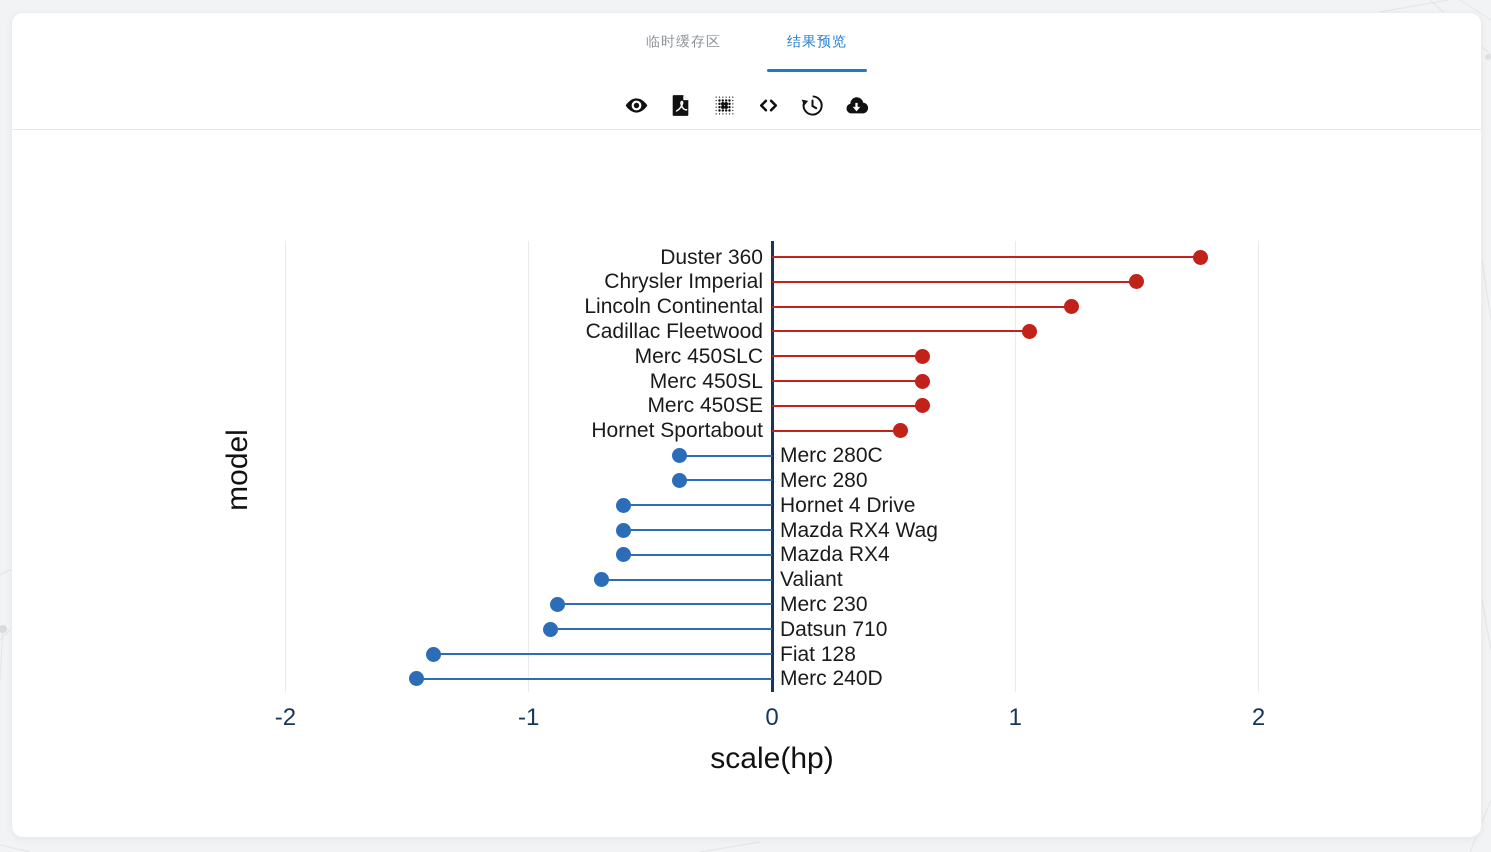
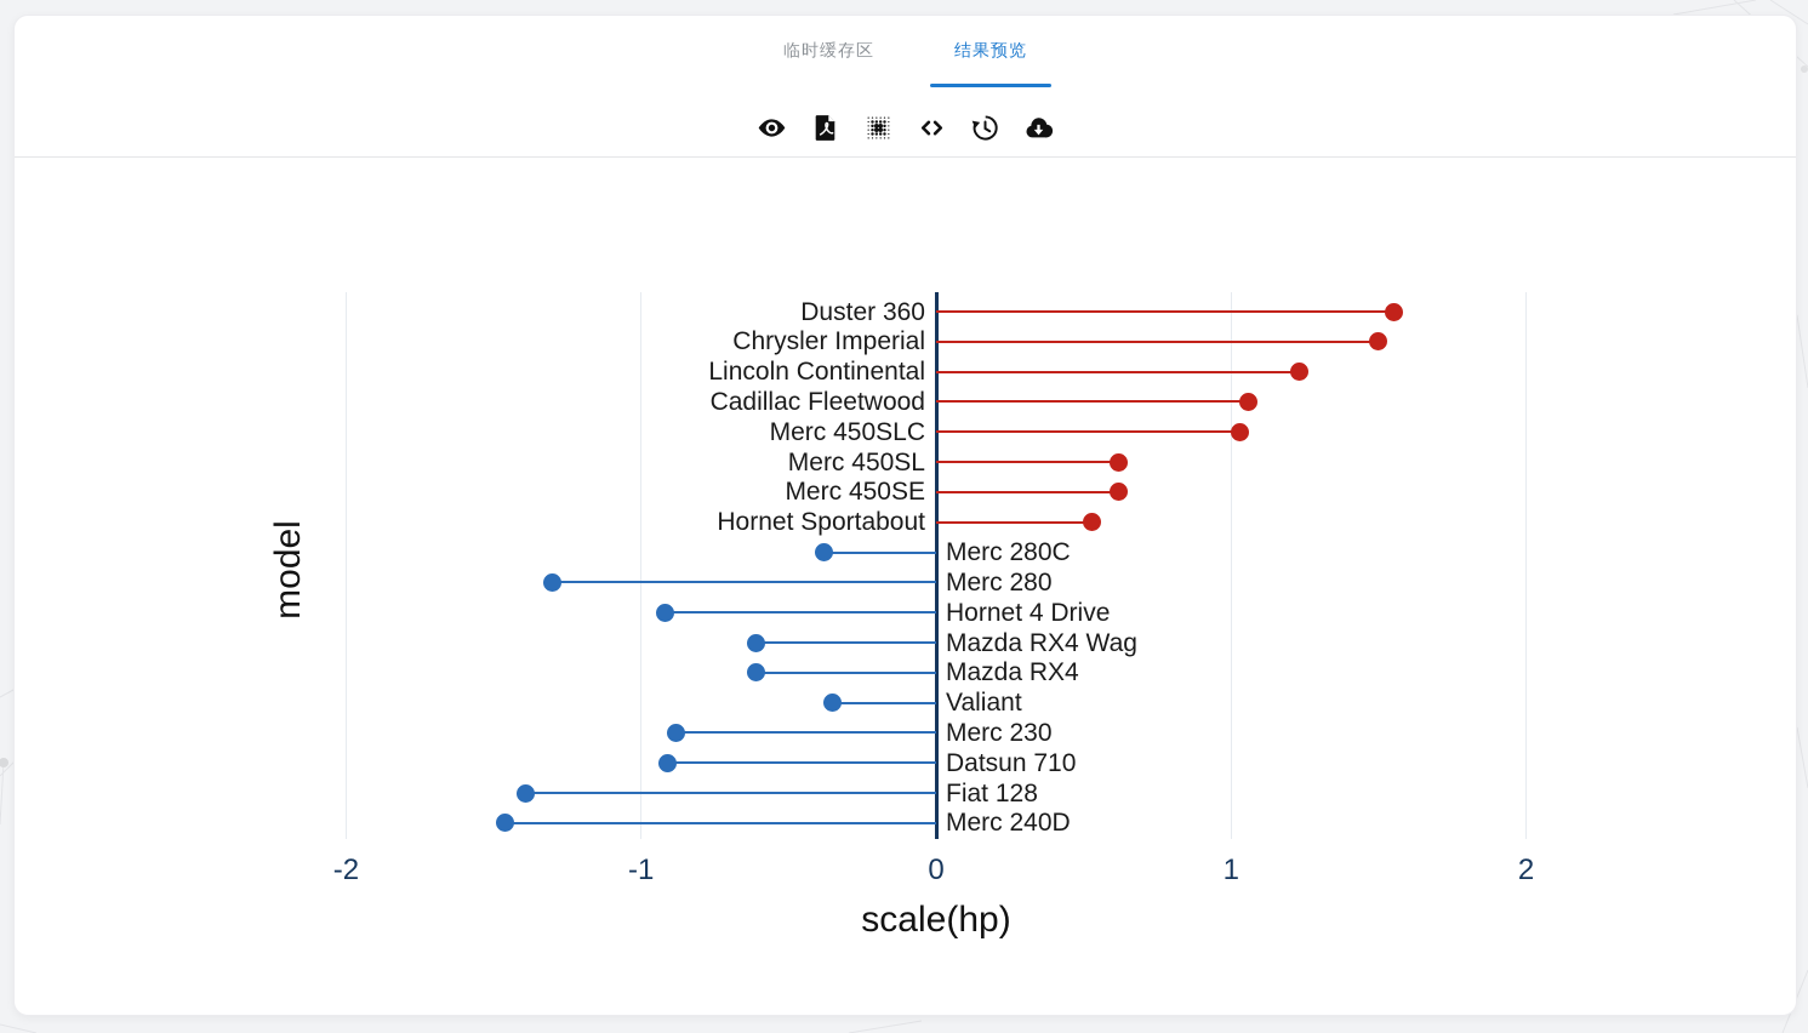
Duster 360: 1.76 -> 1.55
Merc 450SLC: 0.62 -> 1.03
Merc 280: -0.38 -> -1.30
Hornet 4 Drive: -0.61 -> -0.92
Valiant: -0.70 -> -0.35
